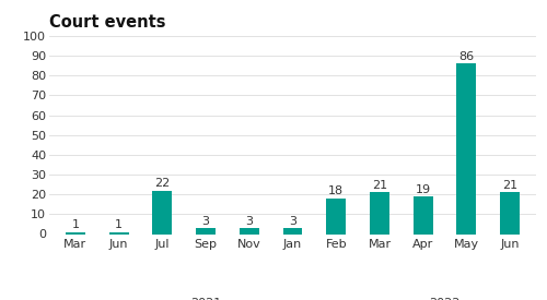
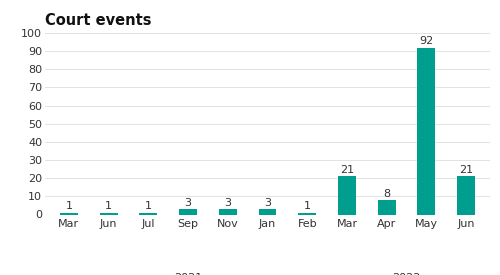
Jul: 22 -> 1
Feb: 18 -> 1
Apr: 19 -> 8
May: 86 -> 92
